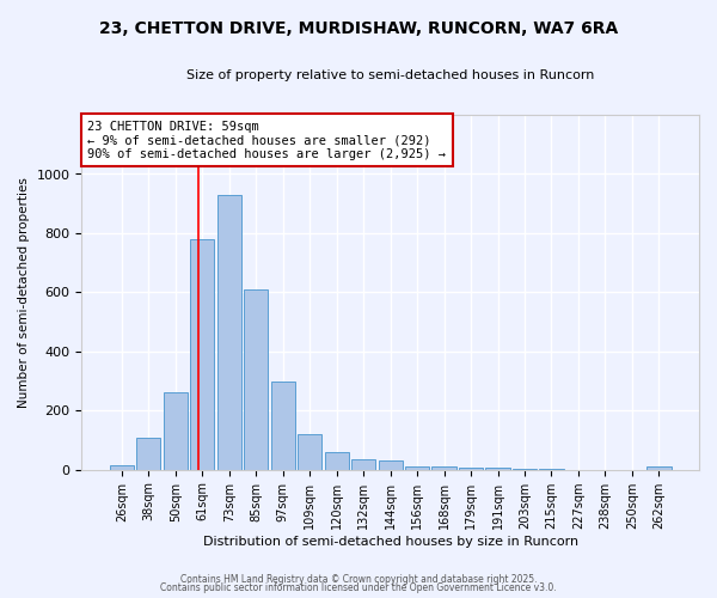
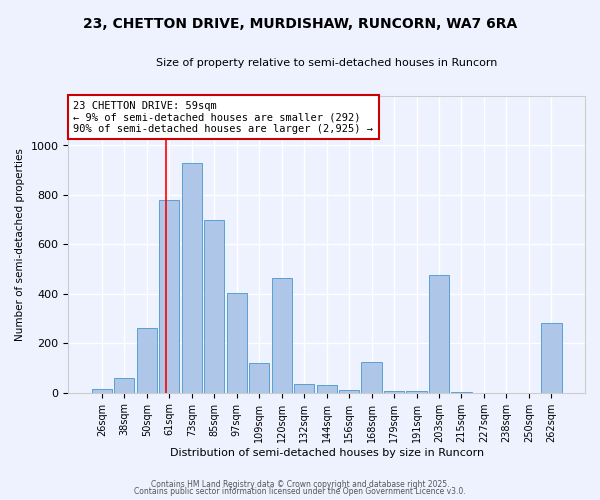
38sqm: 110 -> 60
85sqm: 610 -> 700
97sqm: 300 -> 405
120sqm: 60 -> 465
168sqm: 10 -> 125
203sqm: 2 -> 475
262sqm: 10 -> 280
